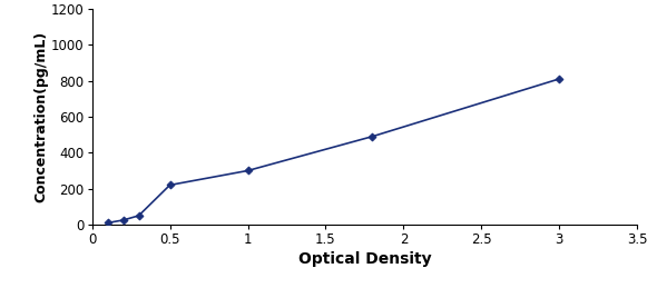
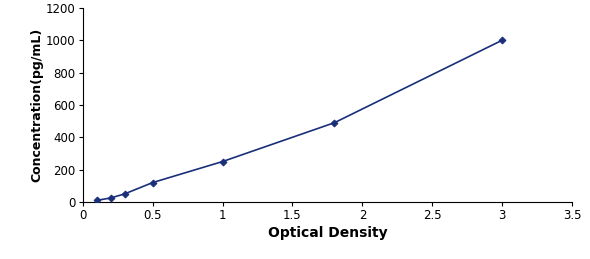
0.5: 220 -> 120
1: 300 -> 250
3: 810 -> 1000
